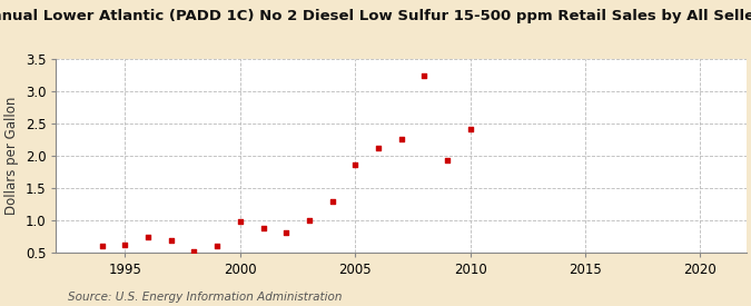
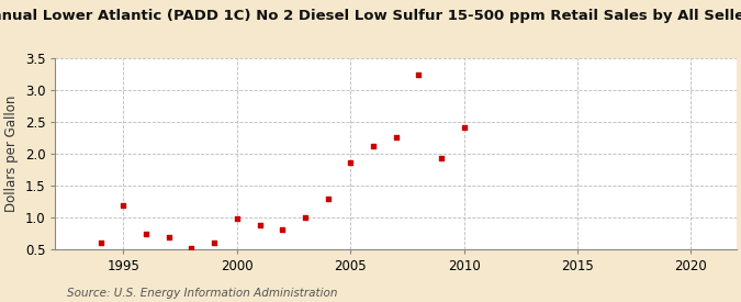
1995: 0.62 -> 1.18
